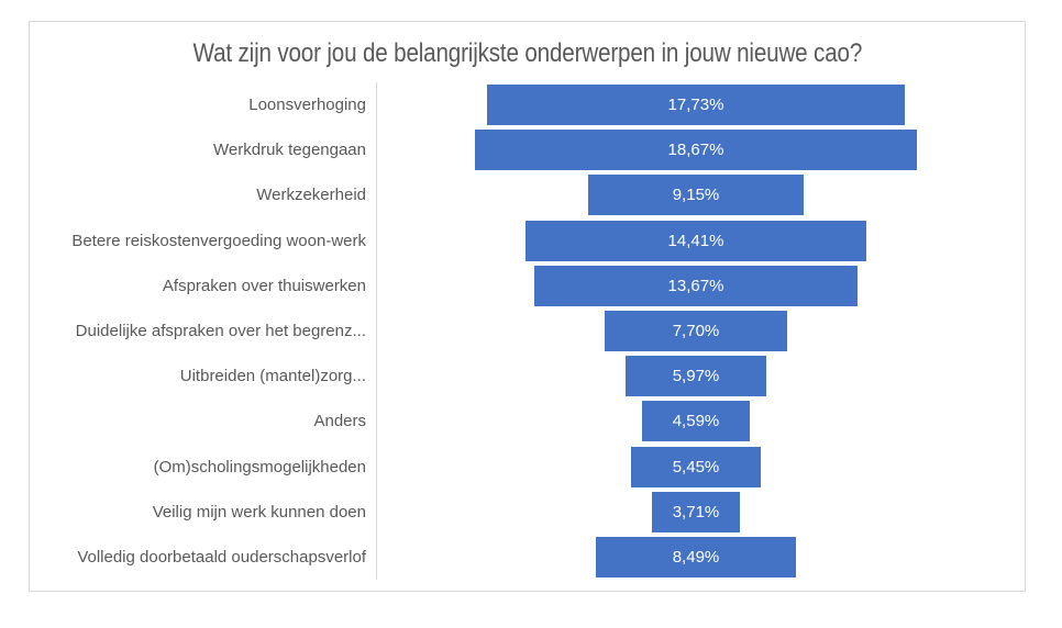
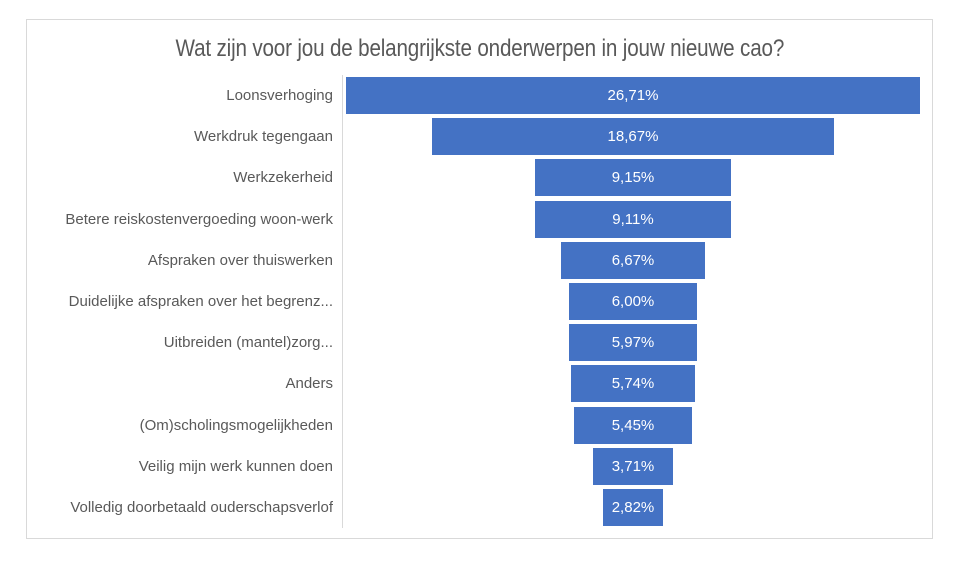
Loonsverhoging: 17,73% -> 26,71%
Betere reiskostenvergoeding woon-werk: 14,41% -> 9,11%
Afspraken over thuiswerken: 13,67% -> 6,67%
Duidelijke afspraken over het begrenz...: 7,70% -> 6,00%
Anders: 4,59% -> 5,74%
Volledig doorbetaald ouderschapsverlof: 8,49% -> 2,82%
